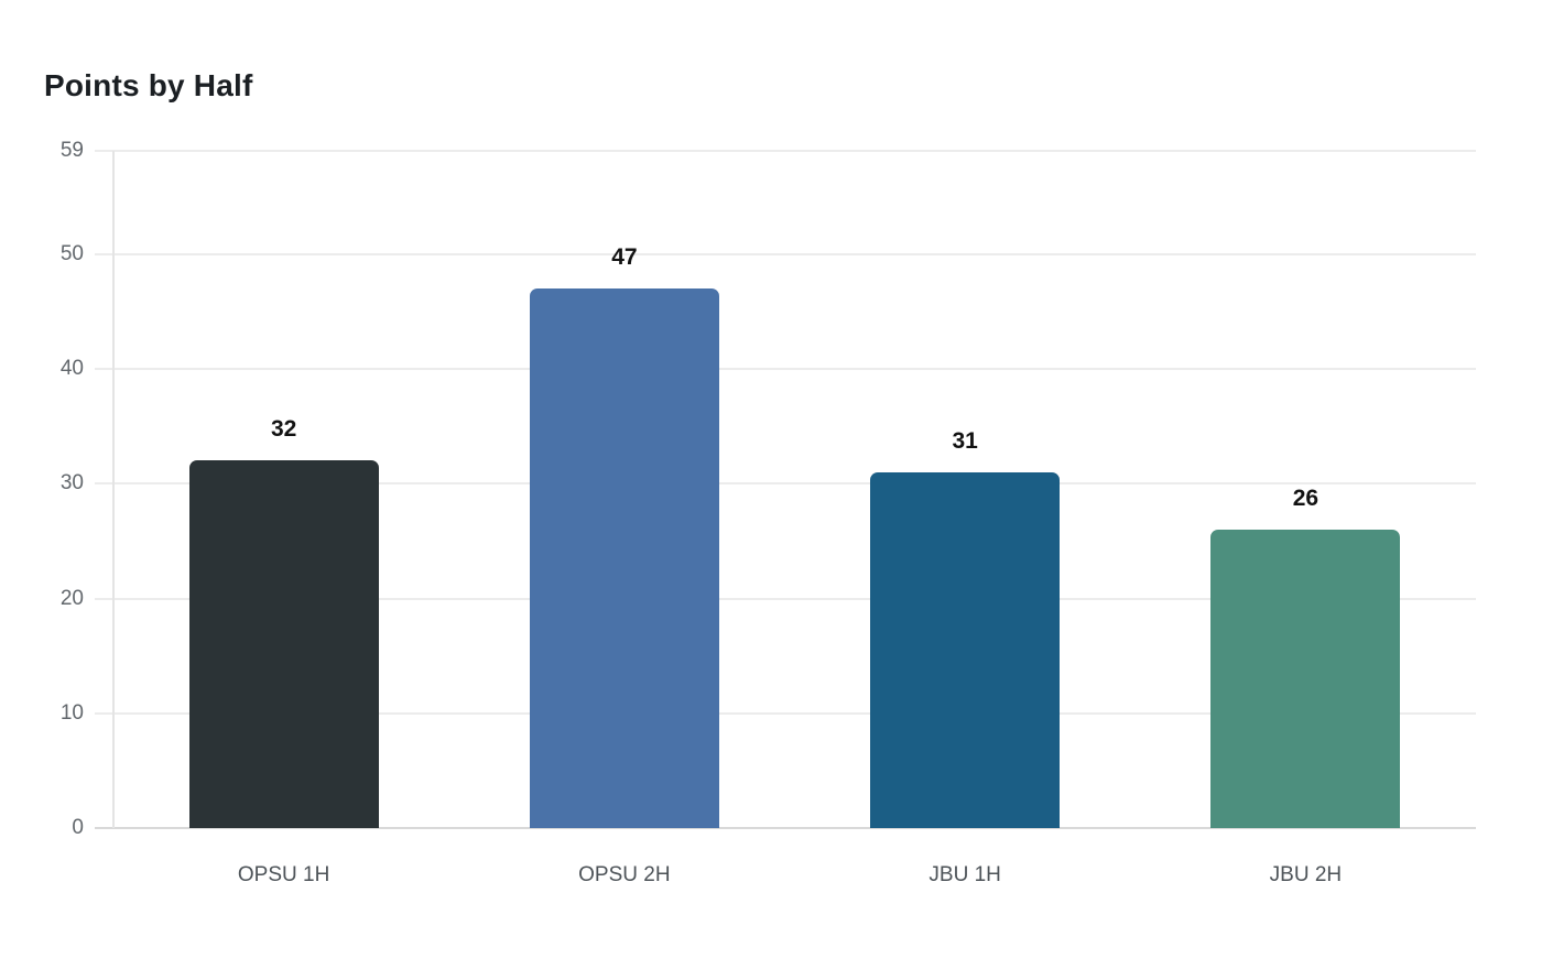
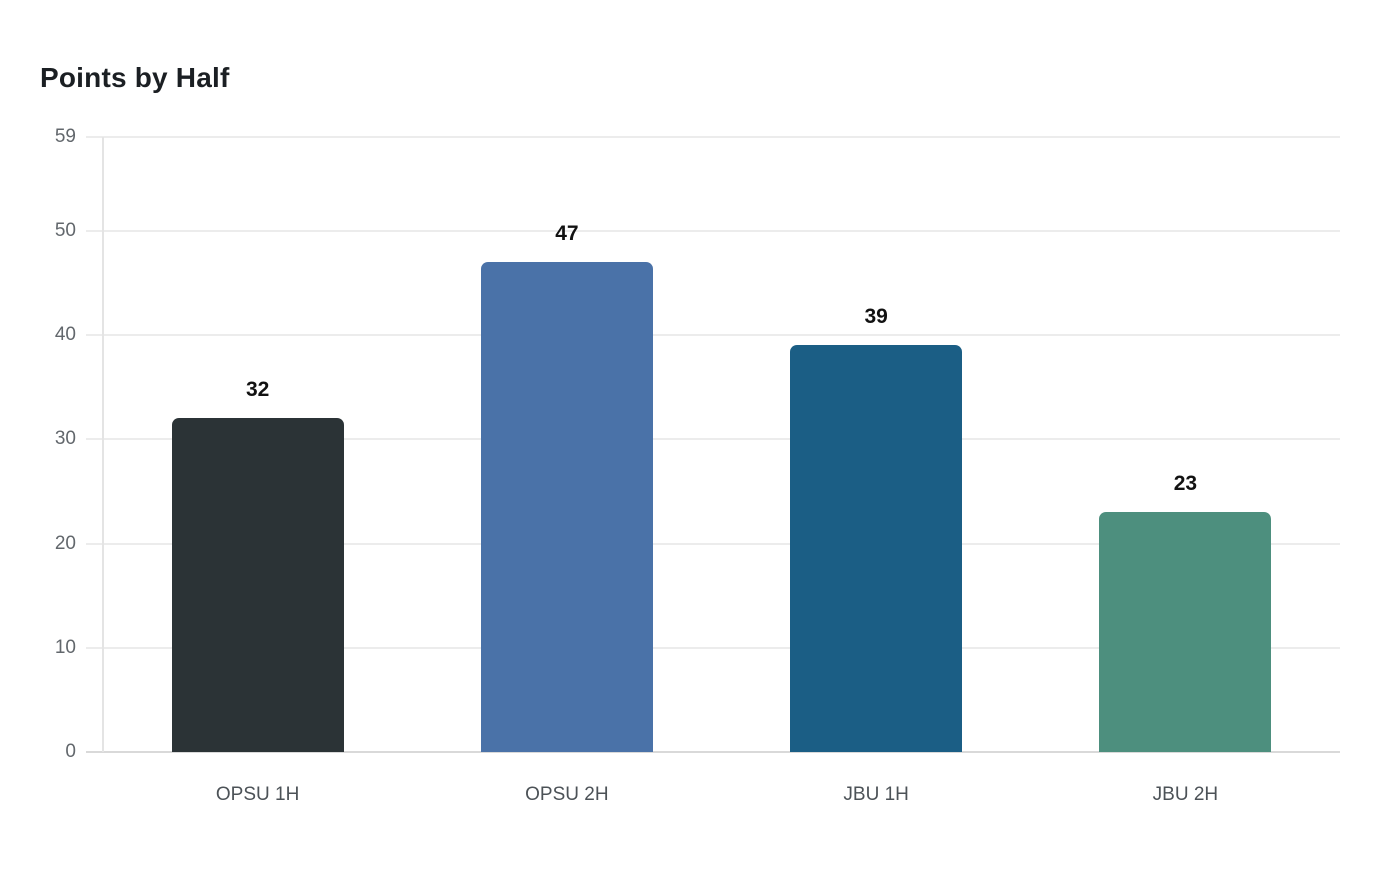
JBU 1H: 31 -> 39
JBU 2H: 26 -> 23
